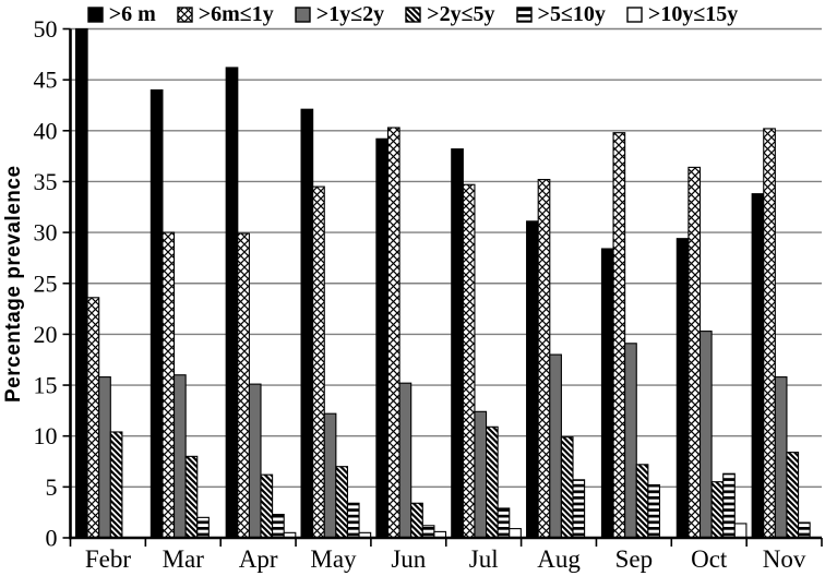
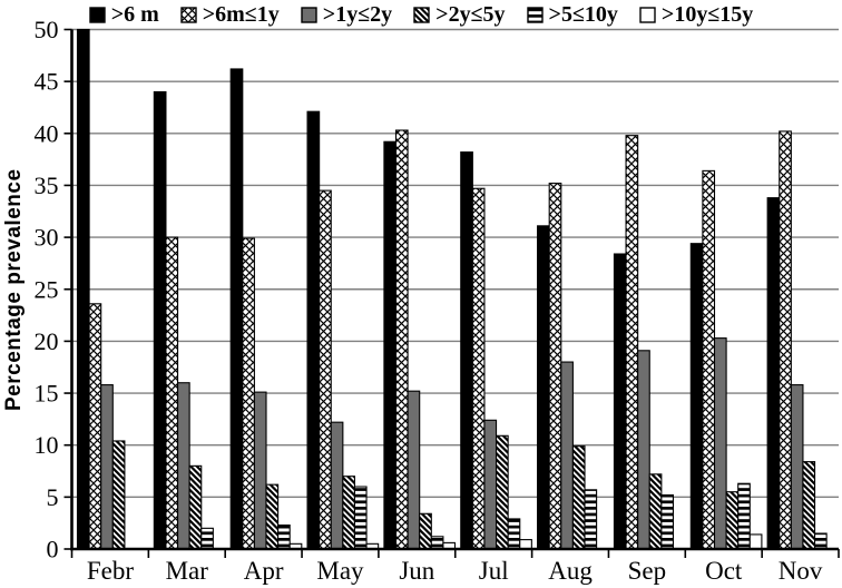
>5≤10y/May: 3 -> 6
